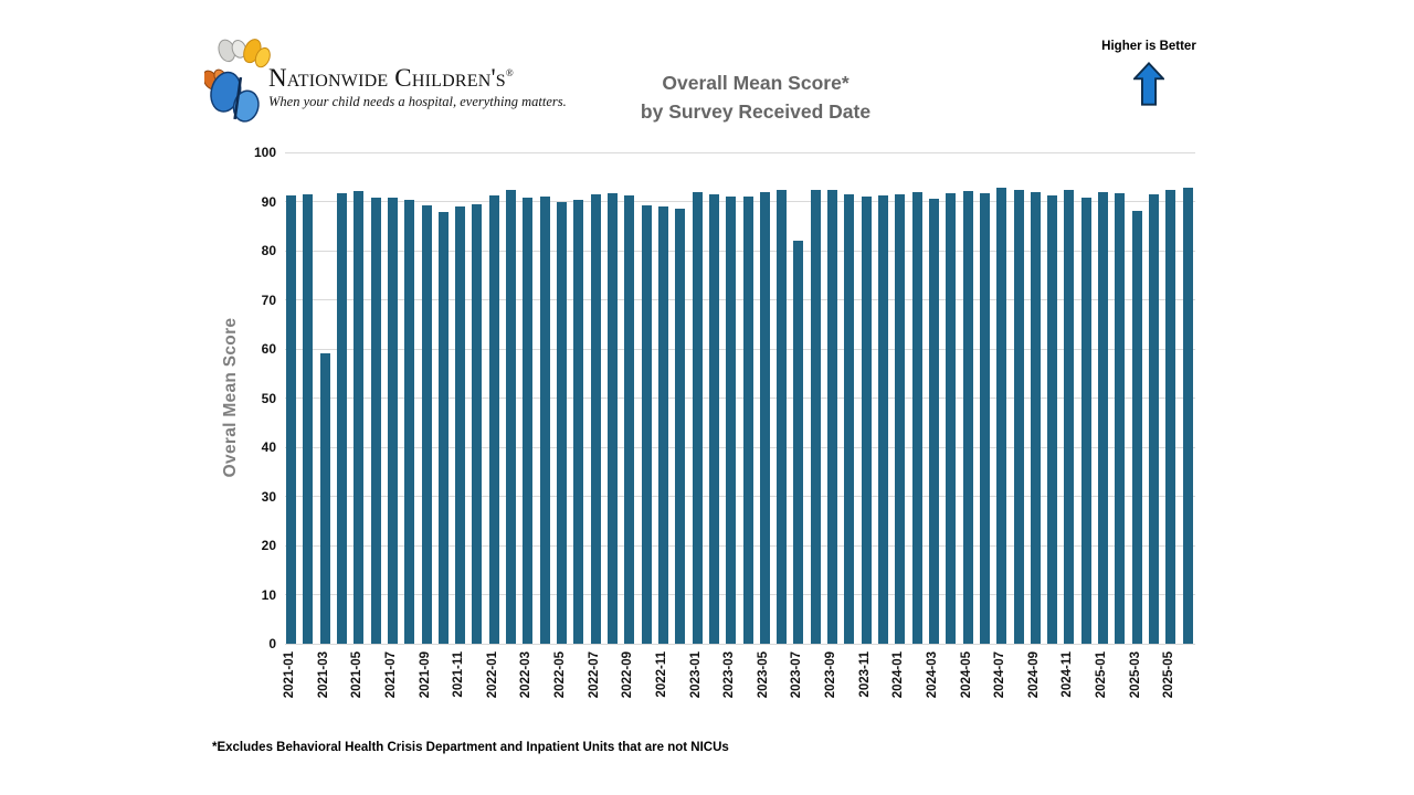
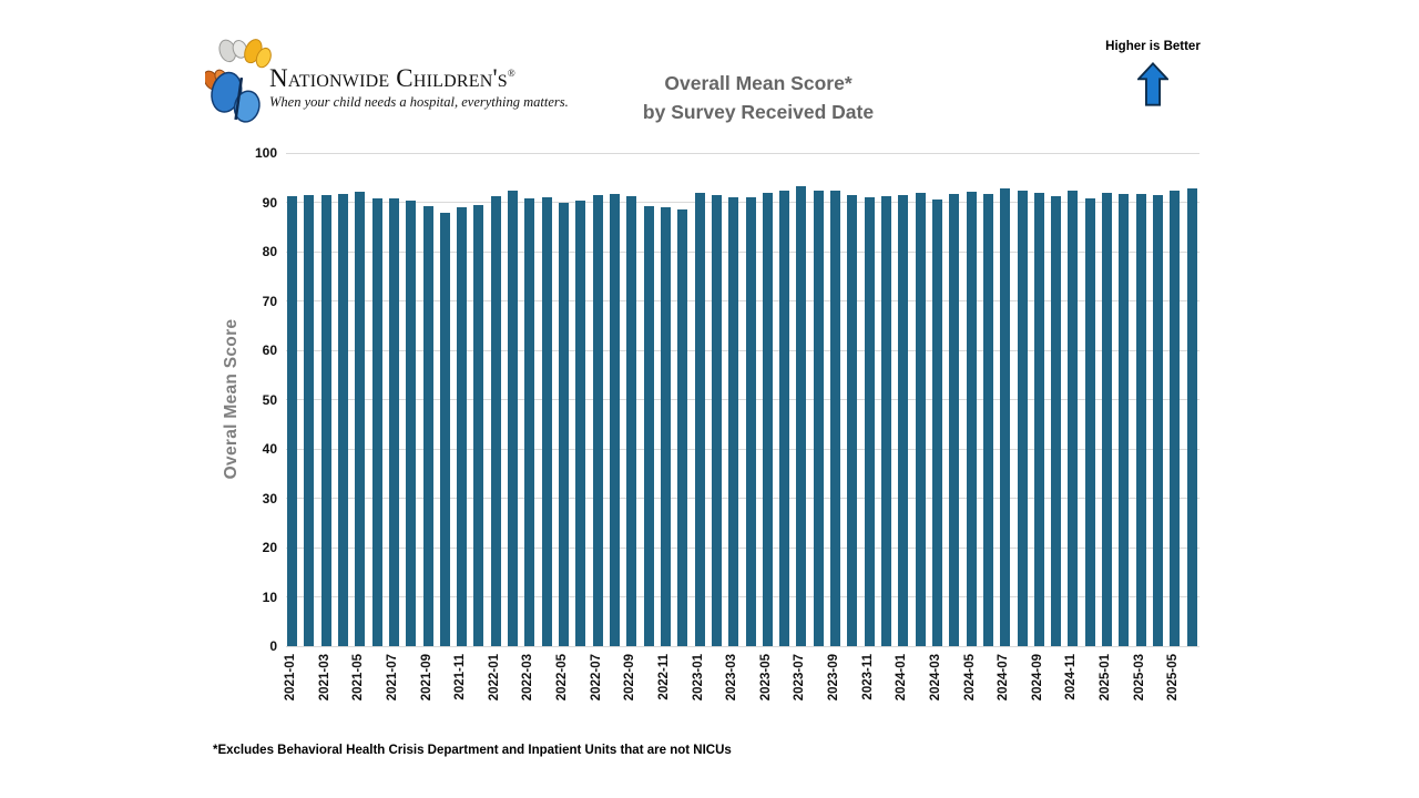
2021-03: 59 -> 91
2023-07: 82 -> 93
2025-03: 88 -> 92
